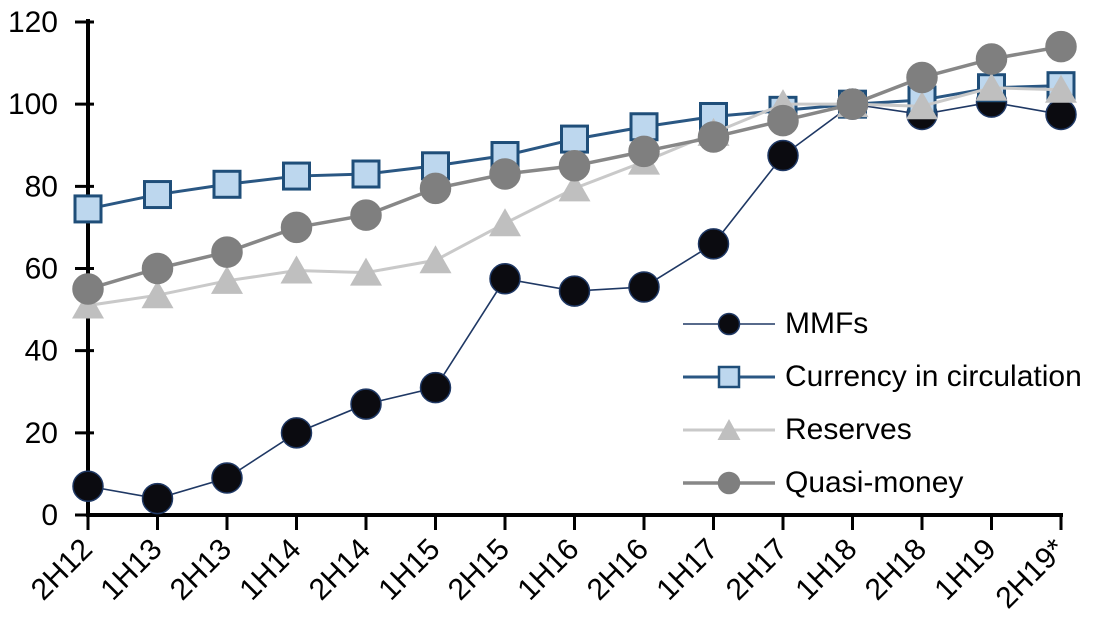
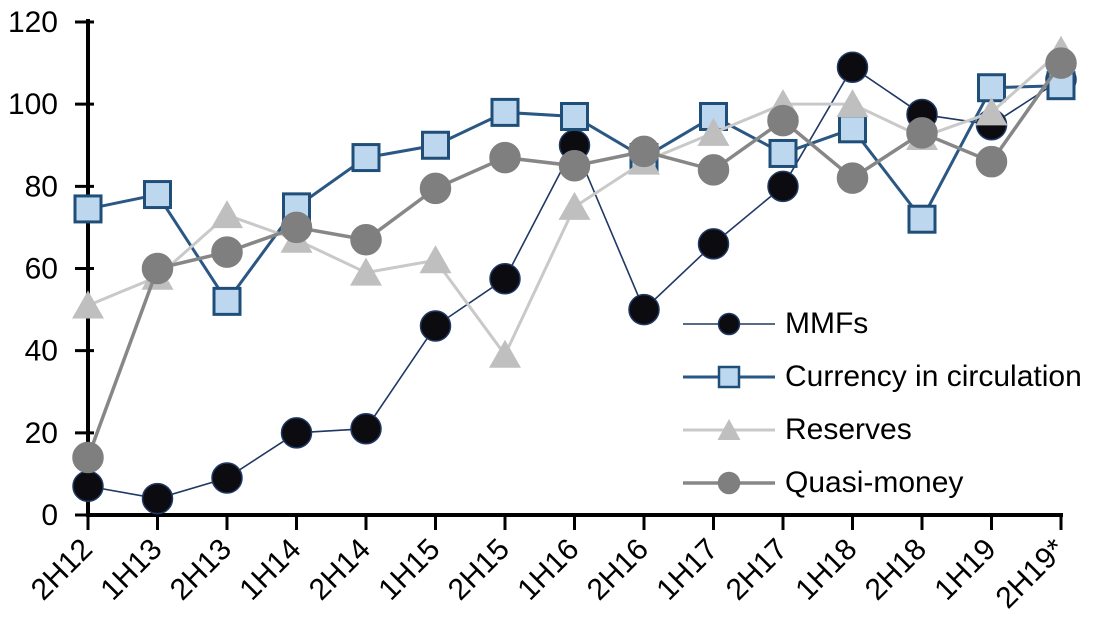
Quasi-money/2H12: 55 -> 14
Reserves/1H13: 54 -> 58
Currency in circulation/2H13: 80 -> 52
Reserves/2H13: 57 -> 73
Currency in circulation/1H14: 82 -> 75
Reserves/1H14: 60 -> 67
MMFs/2H14: 27 -> 21
Currency in circulation/2H14: 83 -> 87
Quasi-money/2H14: 73 -> 67
MMFs/1H15: 31 -> 46
Currency in circulation/1H15: 85 -> 90
Currency in circulation/2H15: 88 -> 98
Reserves/2H15: 71 -> 39
Quasi-money/2H15: 83 -> 87
MMFs/1H16: 54 -> 90
Currency in circulation/1H16: 92 -> 97
Reserves/1H16: 80 -> 75
MMFs/2H16: 56 -> 50
Currency in circulation/2H16: 94 -> 87
Quasi-money/1H17: 92 -> 84
MMFs/2H17: 88 -> 80
Currency in circulation/2H17: 98 -> 88
MMFs/1H18: 100 -> 109
Currency in circulation/1H18: 100 -> 94
Quasi-money/1H18: 100 -> 82
Currency in circulation/2H18: 101 -> 72
Reserves/2H18: 100 -> 92
Quasi-money/2H18: 106 -> 93
MMFs/1H19: 100 -> 95
Reserves/1H19: 104 -> 98
Quasi-money/1H19: 111 -> 86
MMFs/2H19*: 98 -> 106
Reserves/2H19*: 104 -> 113
Quasi-money/2H19*: 114 -> 110
